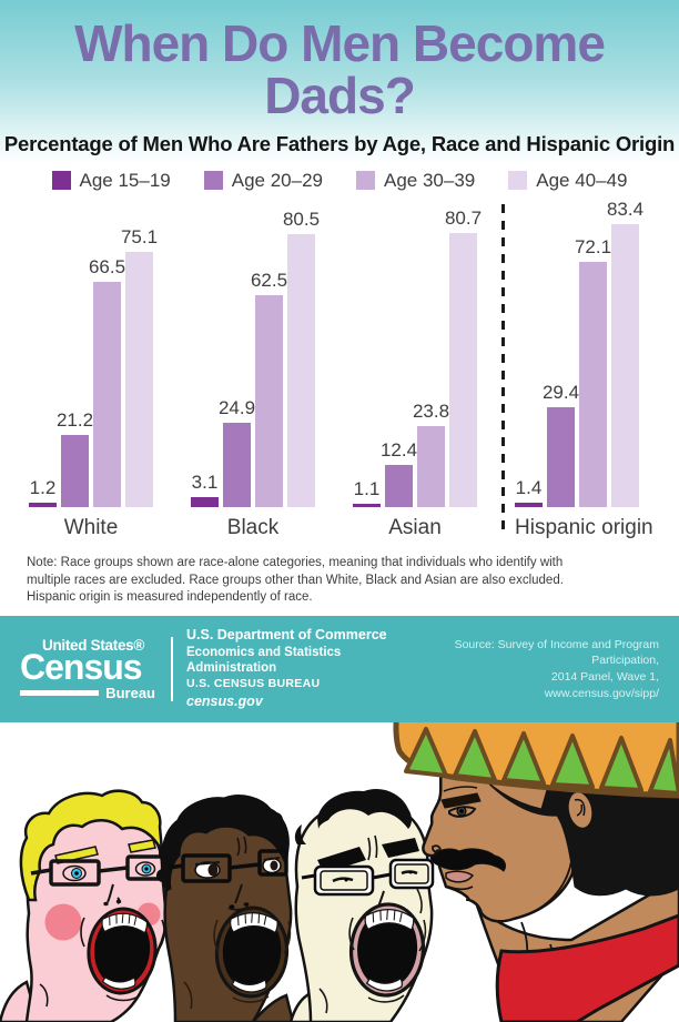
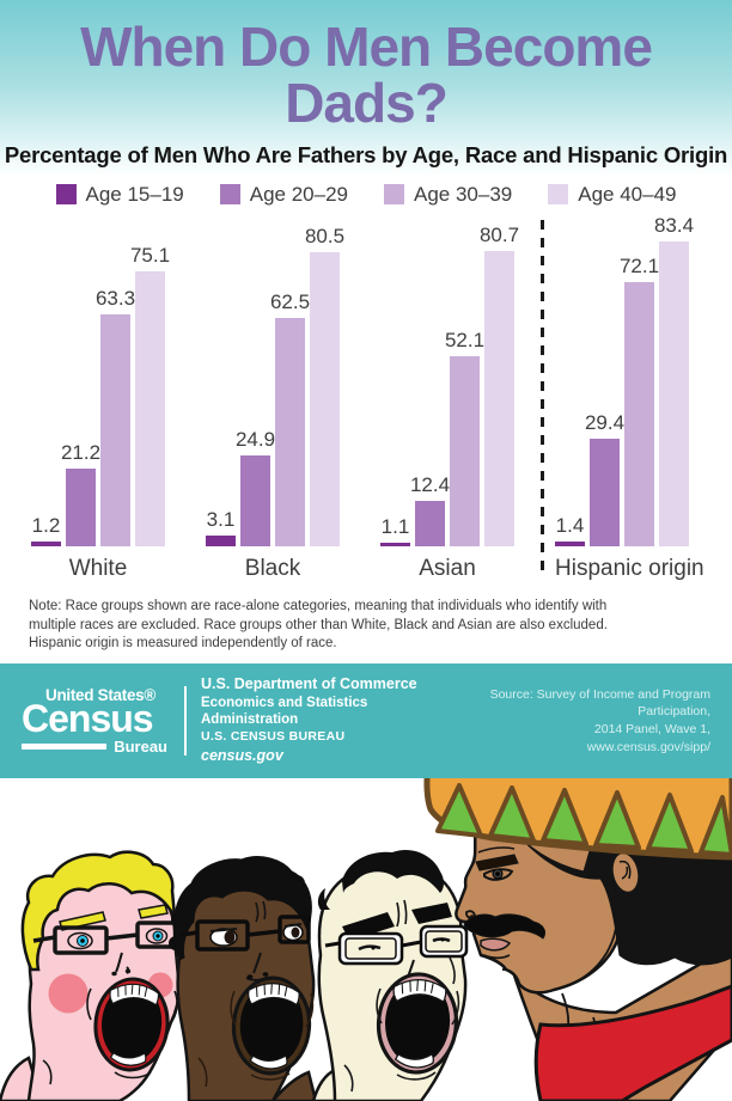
Age 30–39/White: 66.5 -> 63.3
Age 30–39/Asian: 23.8 -> 52.1
